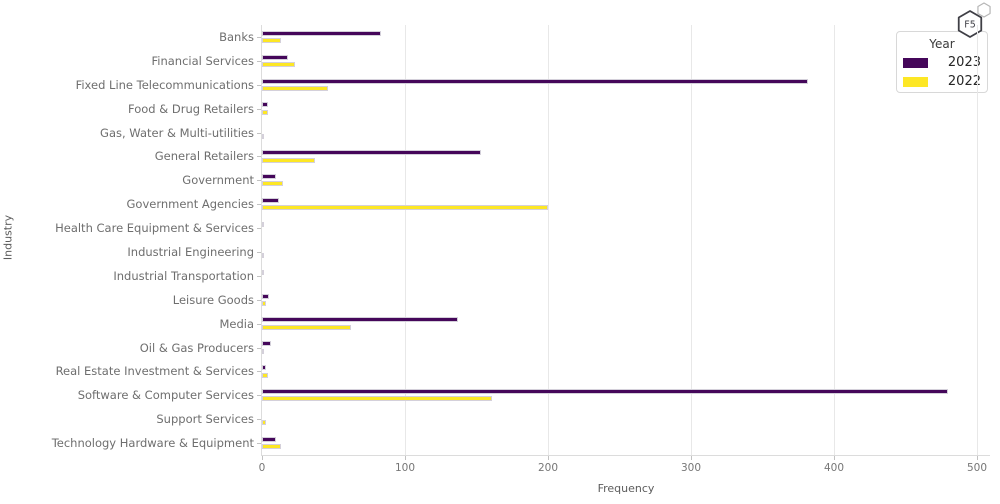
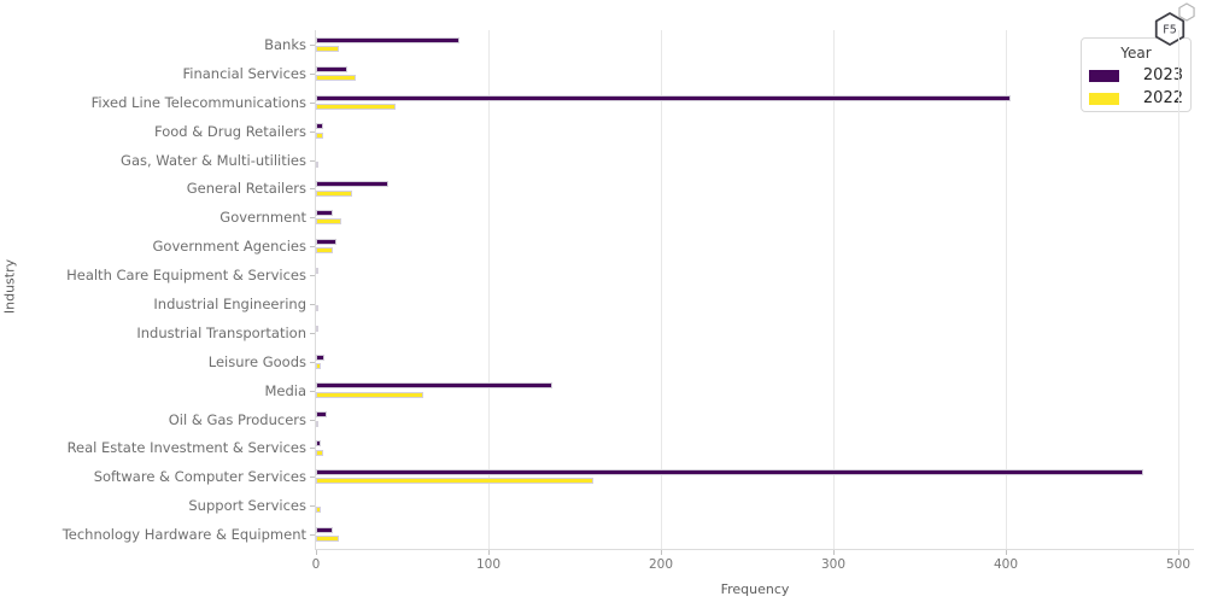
2023/Fixed Line Telecommunications: 382 -> 403
2023/General Retailers: 153 -> 42
2022/General Retailers: 37 -> 21
2022/Government Agencies: 200 -> 10
